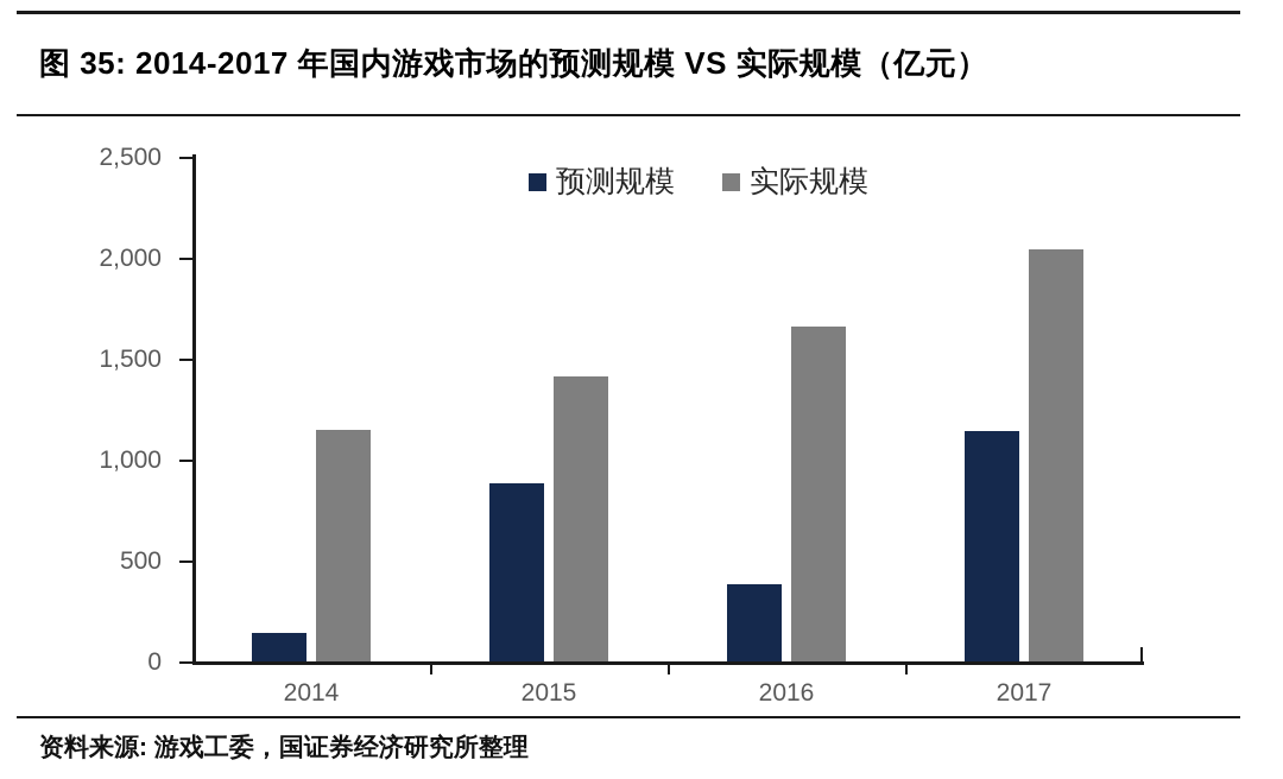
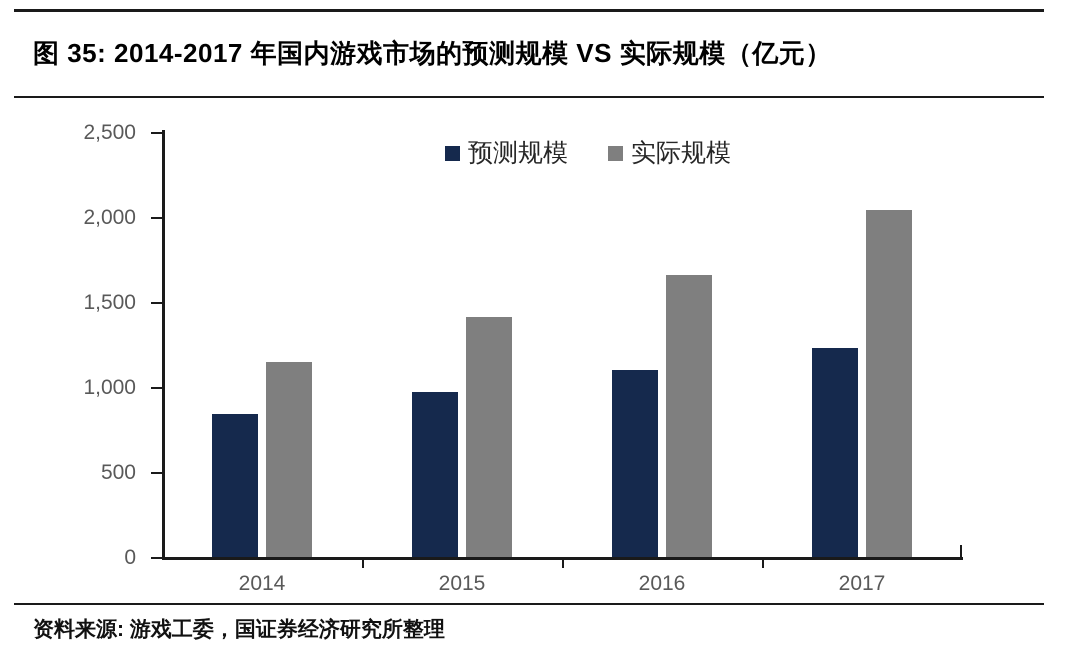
预测规模/2014: 140 -> 840
预测规模/2015: 880 -> 970
预测规模/2016: 380 -> 1100
预测规模/2017: 1140 -> 1230
